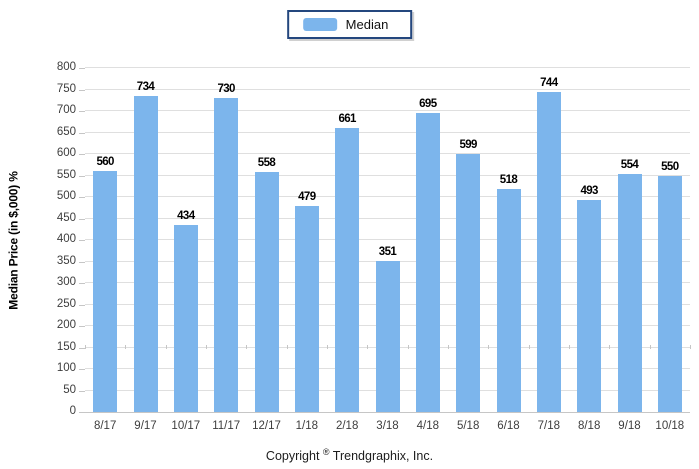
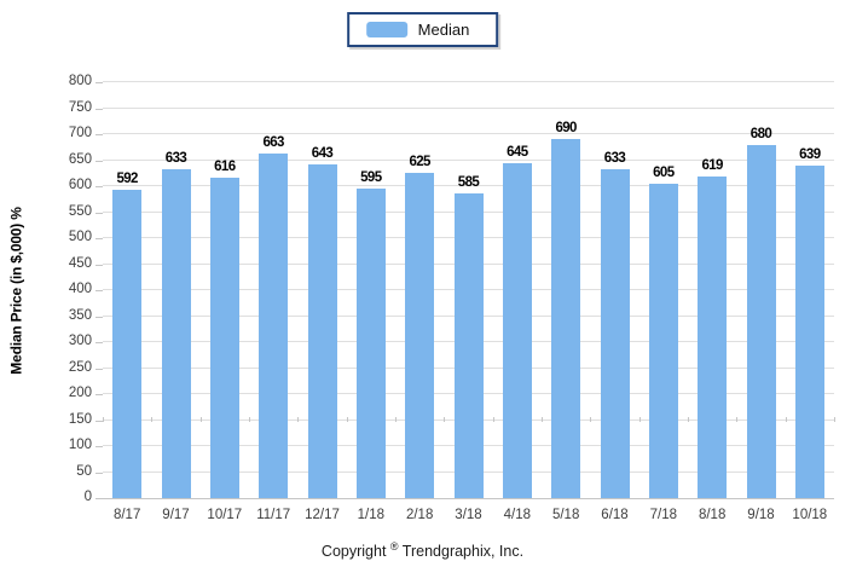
8/17: 560 -> 592
9/17: 734 -> 633
10/17: 434 -> 616
11/17: 730 -> 663
12/17: 558 -> 643
1/18: 479 -> 595
2/18: 661 -> 625
3/18: 351 -> 585
4/18: 695 -> 645
5/18: 599 -> 690
6/18: 518 -> 633
7/18: 744 -> 605
8/18: 493 -> 619
9/18: 554 -> 680
10/18: 550 -> 639
